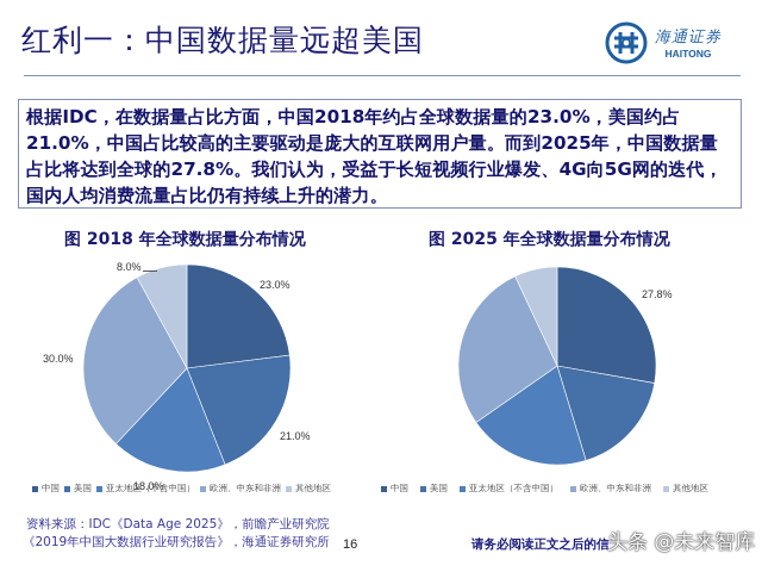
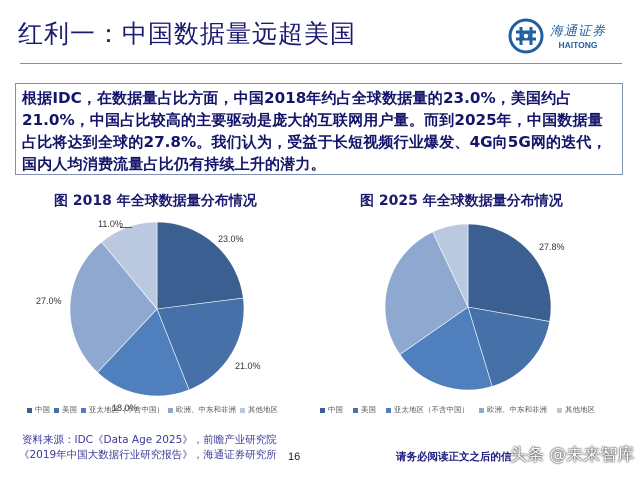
图 2018 年全球数据量分布情况/欧洲、中东和非洲: 30.0% -> 27.0%
图 2018 年全球数据量分布情况/其他地区: 8.0% -> 11.0%
